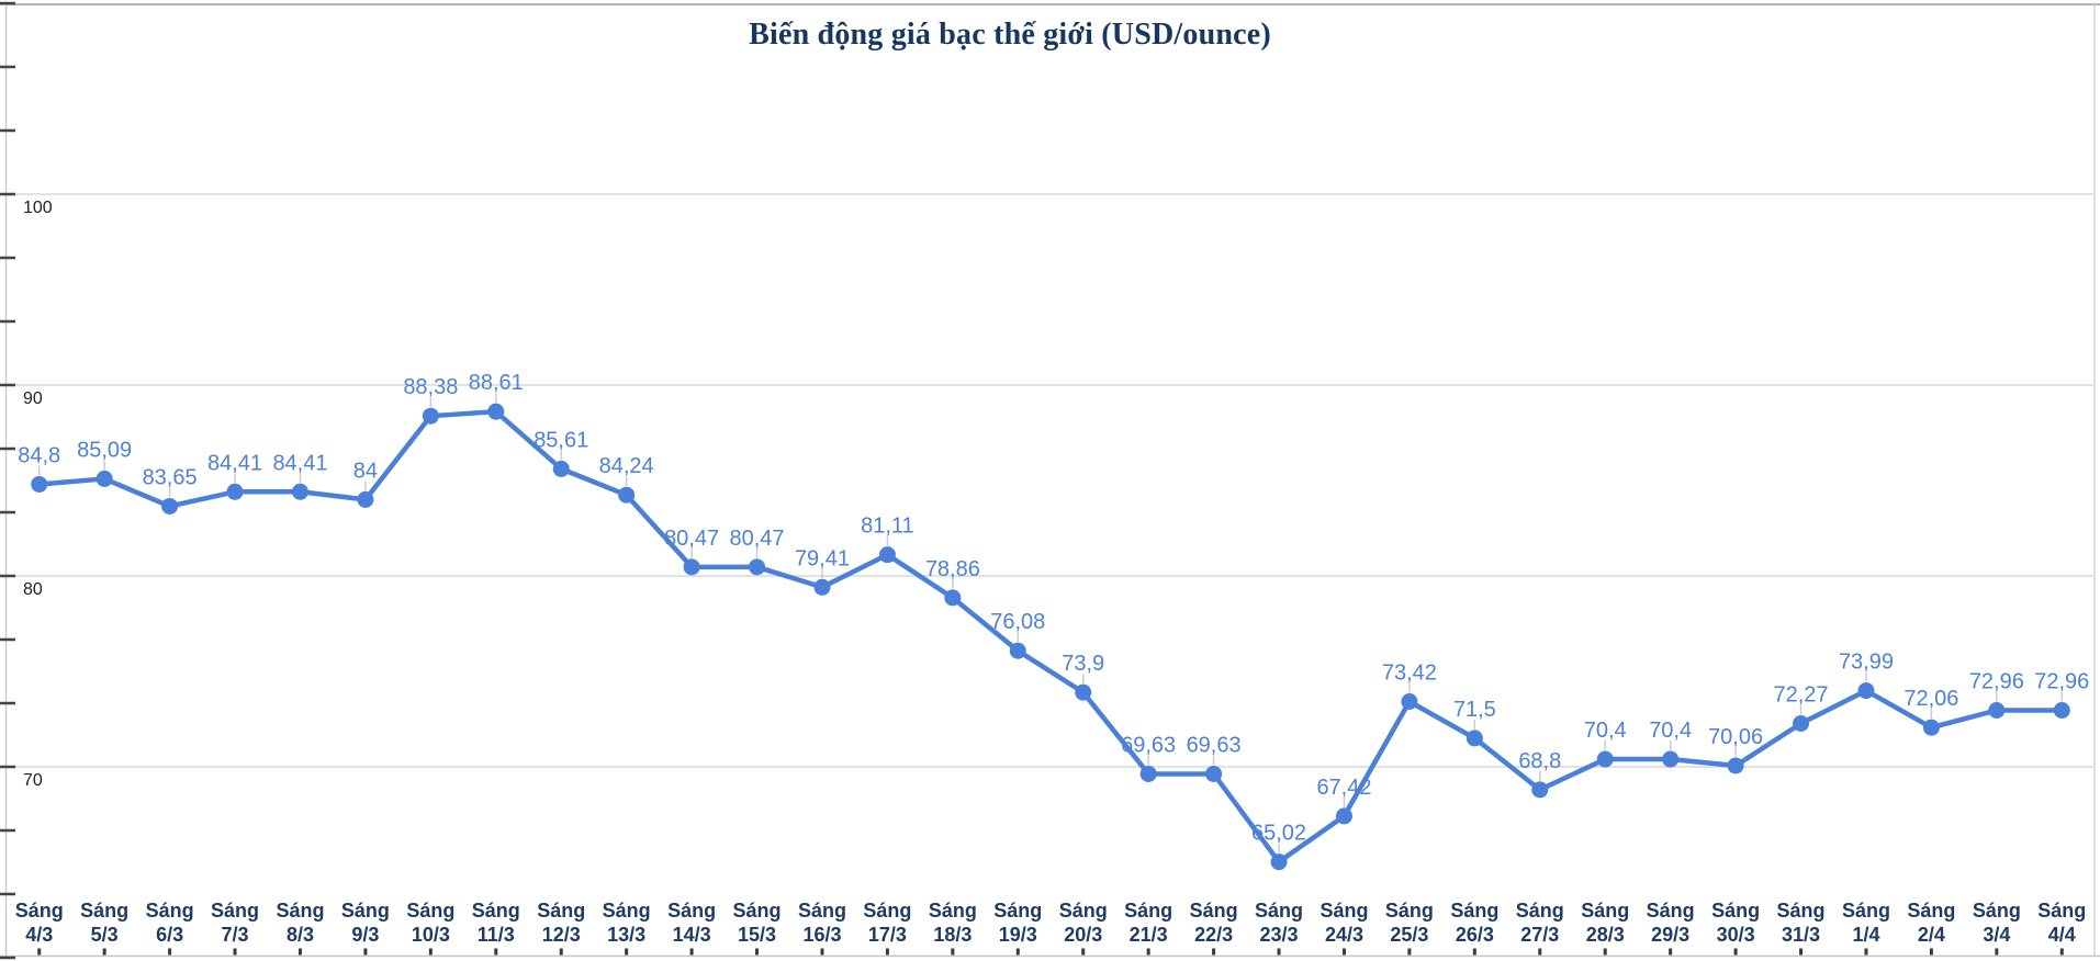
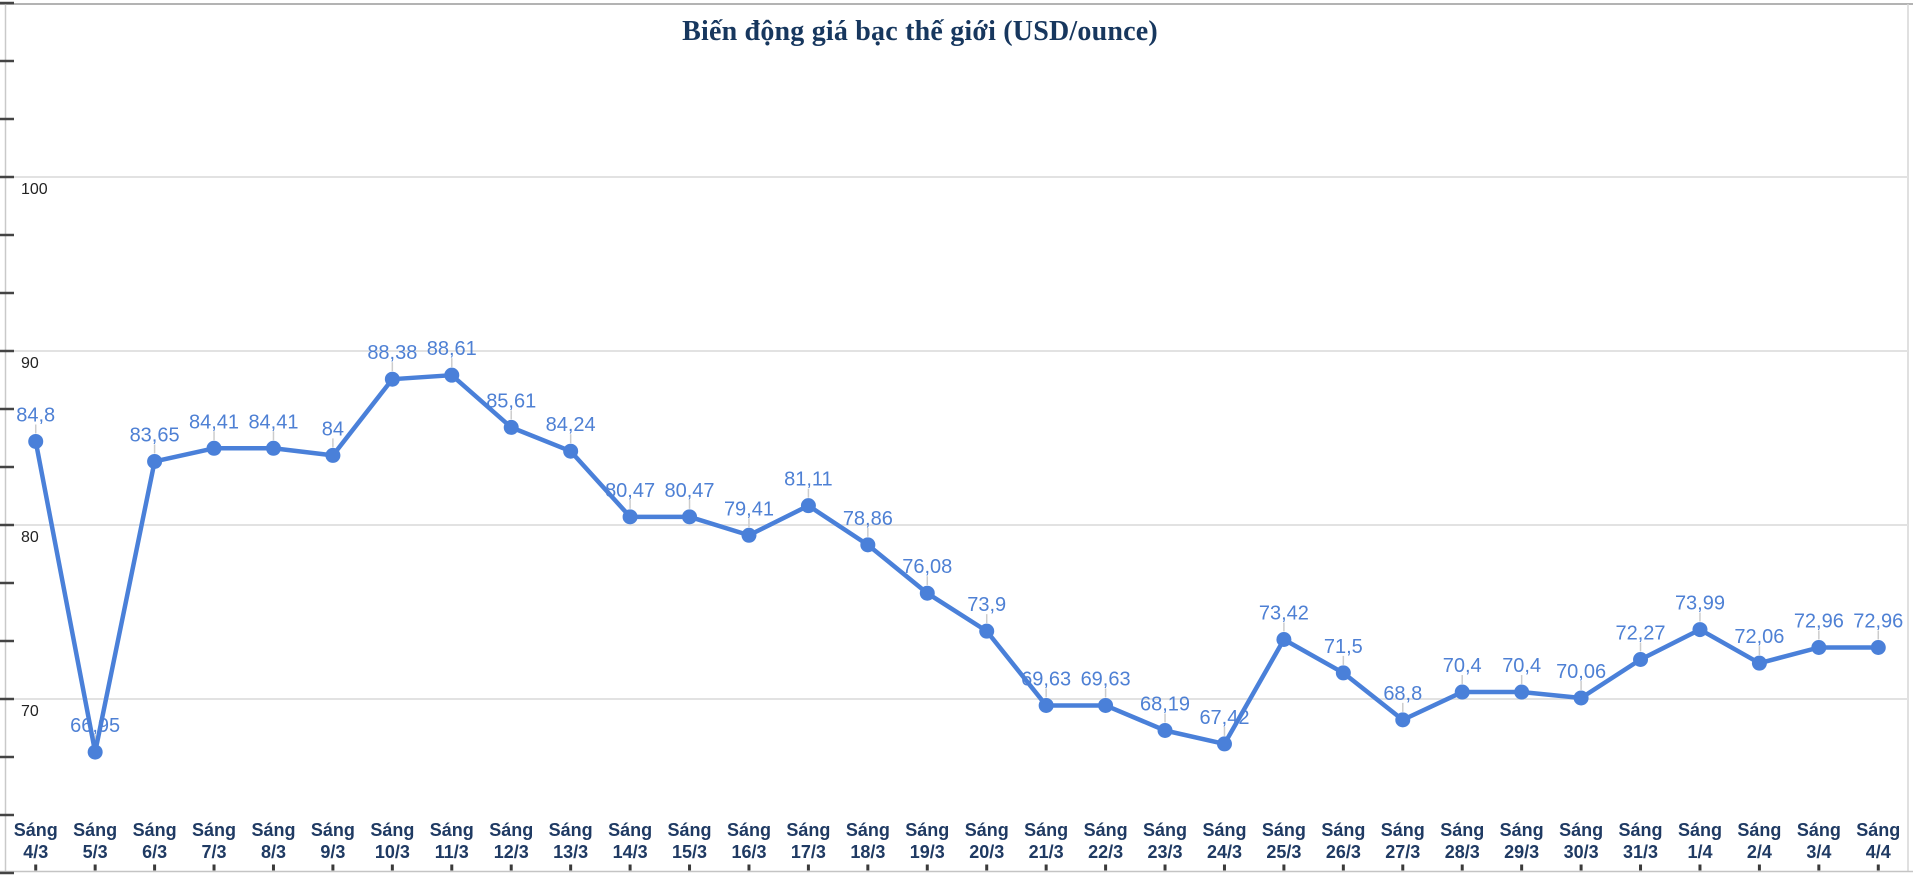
5/3: 85,09 -> 66,95
23/3: 65,02 -> 68,19
